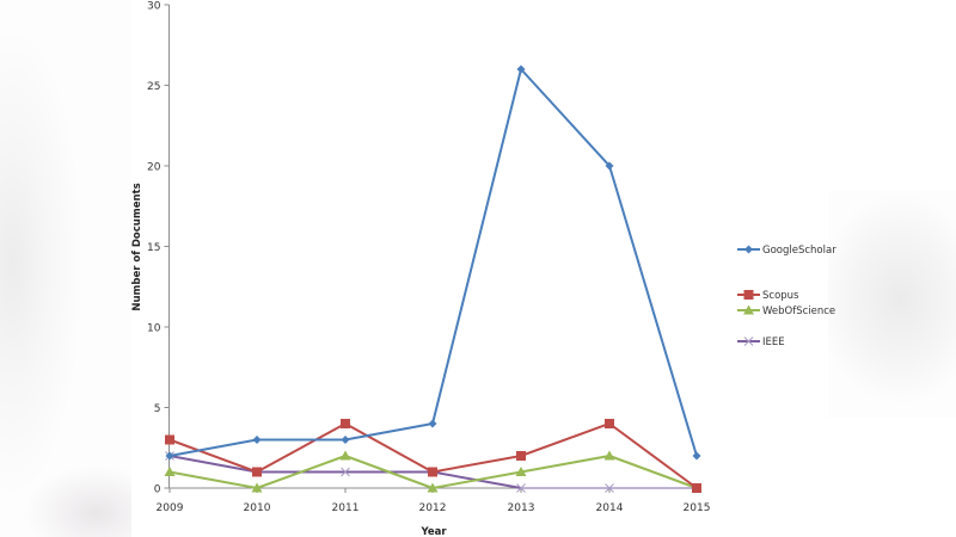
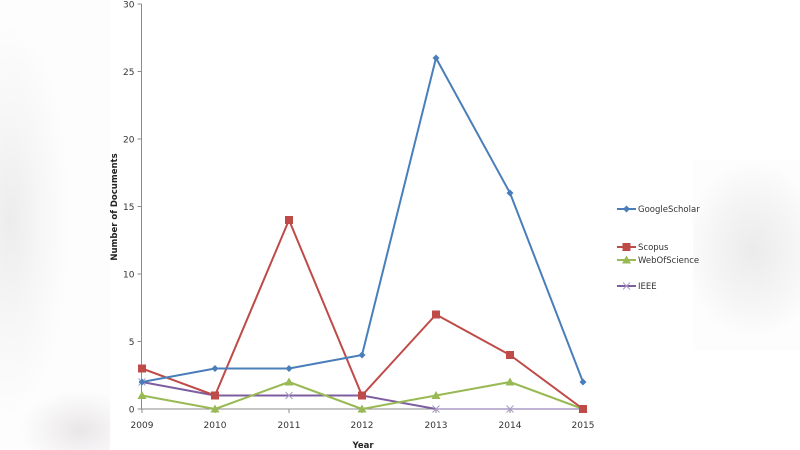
Scopus/2011: 4 -> 14
Scopus/2013: 2 -> 7
GoogleScholar/2014: 20 -> 16
